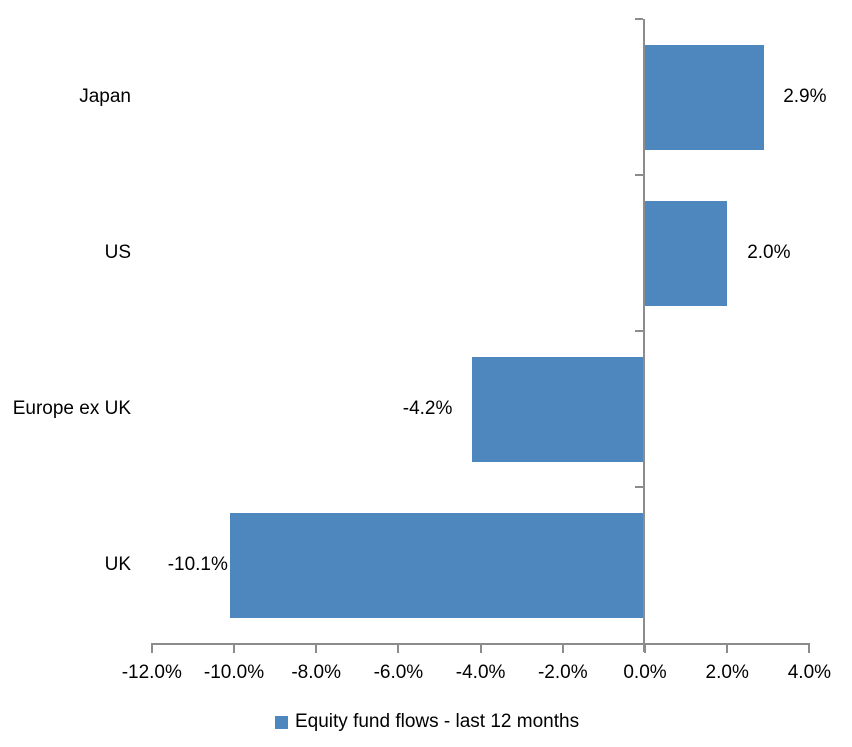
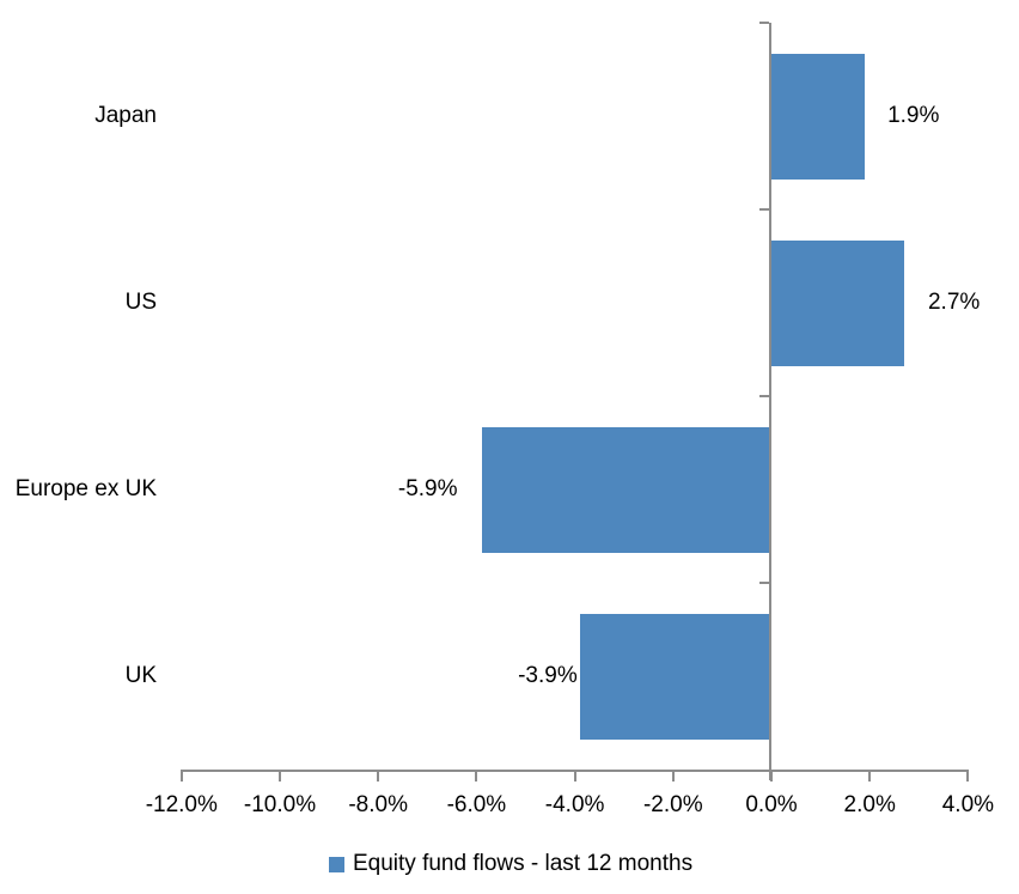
Japan: 2.9% -> 1.9%
US: 2.0% -> 2.7%
Europe ex UK: -4.2% -> -5.9%
UK: -10.1% -> -3.9%
